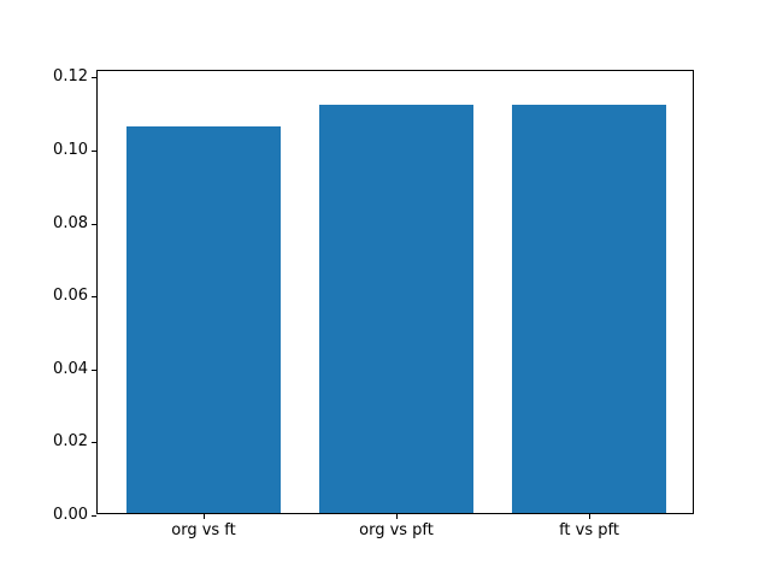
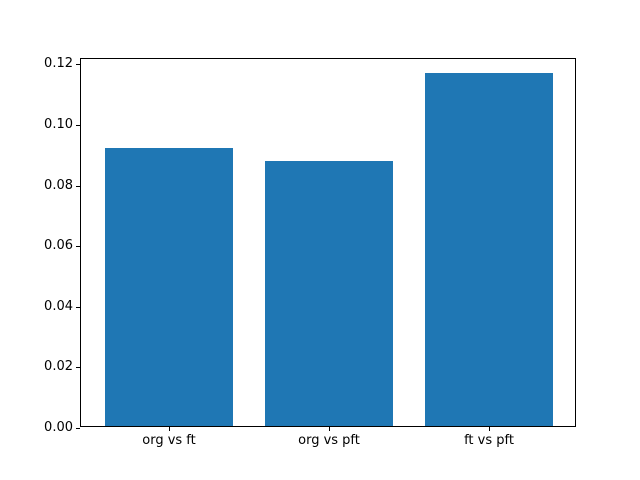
org vs ft: 0.106 -> 0.092
org vs pft: 0.112 -> 0.087
ft vs pft: 0.112 -> 0.116
